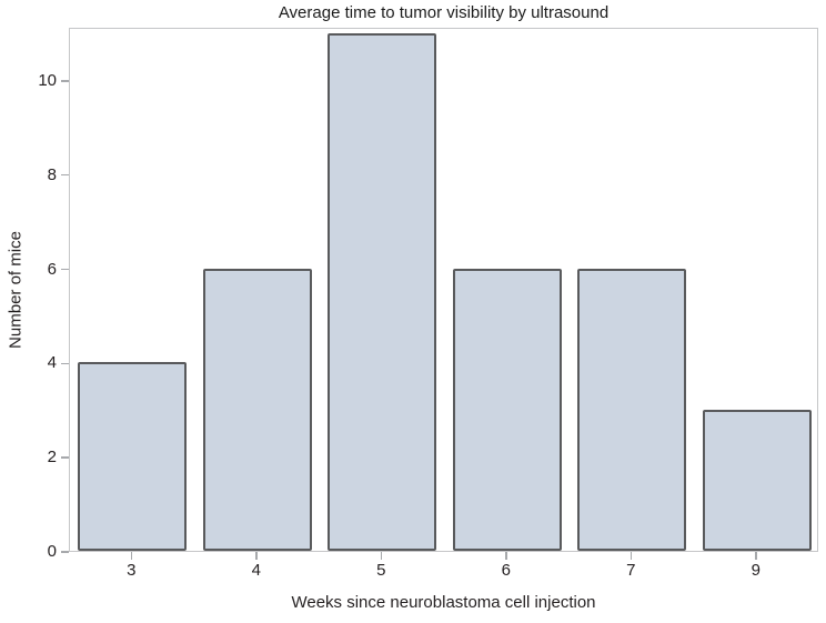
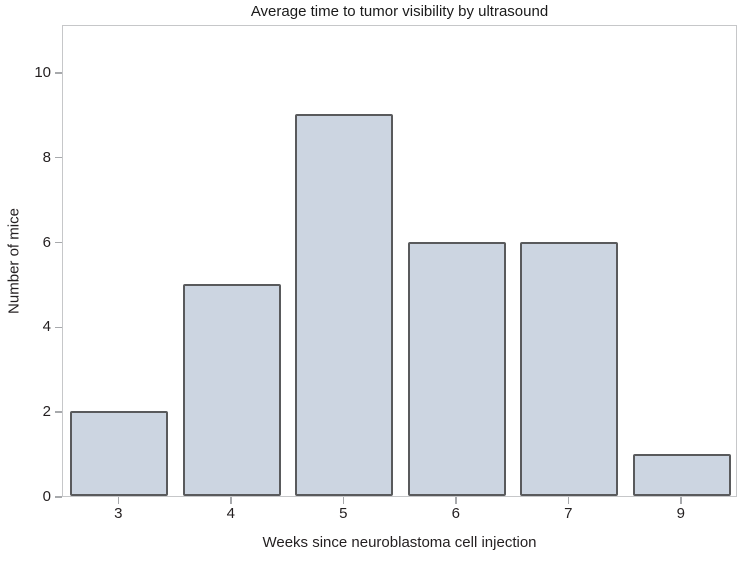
3: 4 -> 2
4: 6 -> 5
5: 11 -> 9
9: 3 -> 1
